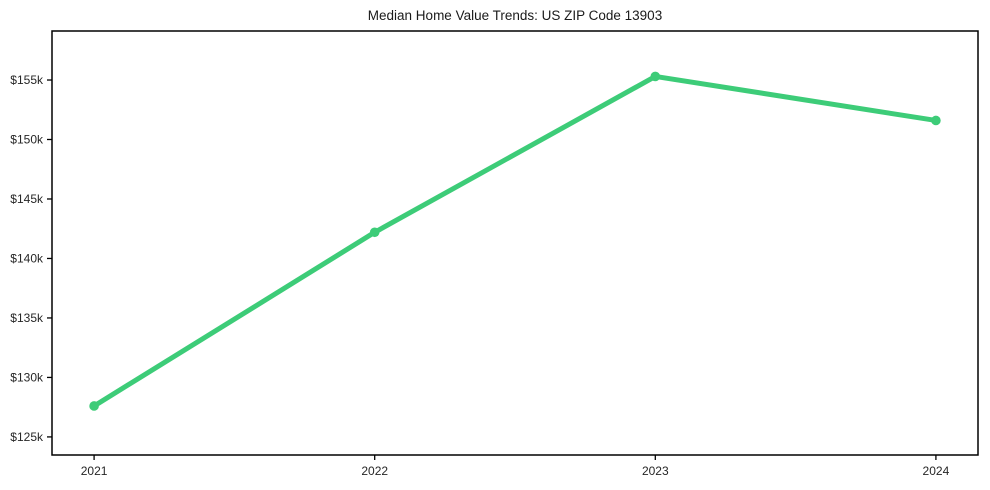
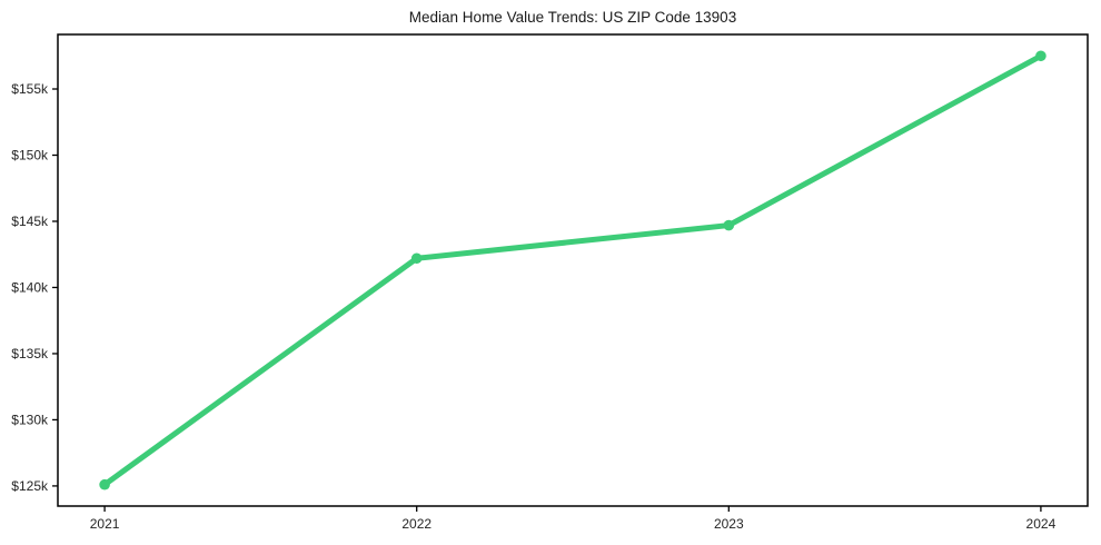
2021: $127.6k -> $125.1k
2023: $155.3k -> $144.7k
2024: $151.6k -> $157.5k
